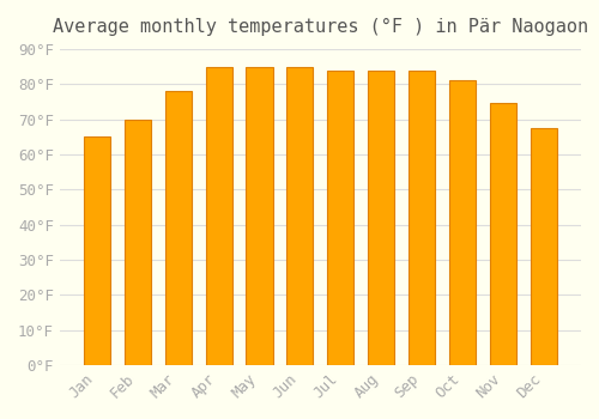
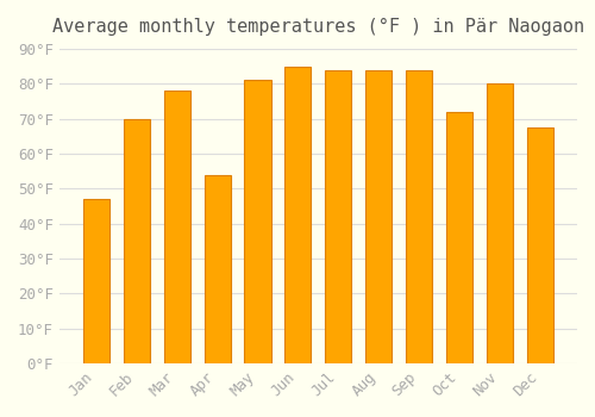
Jan: 65.0°F -> 47.0°F
Apr: 85.0°F -> 54.0°F
May: 85.0°F -> 81.0°F
Oct: 81.0°F -> 72.0°F
Nov: 74.5°F -> 80.0°F
